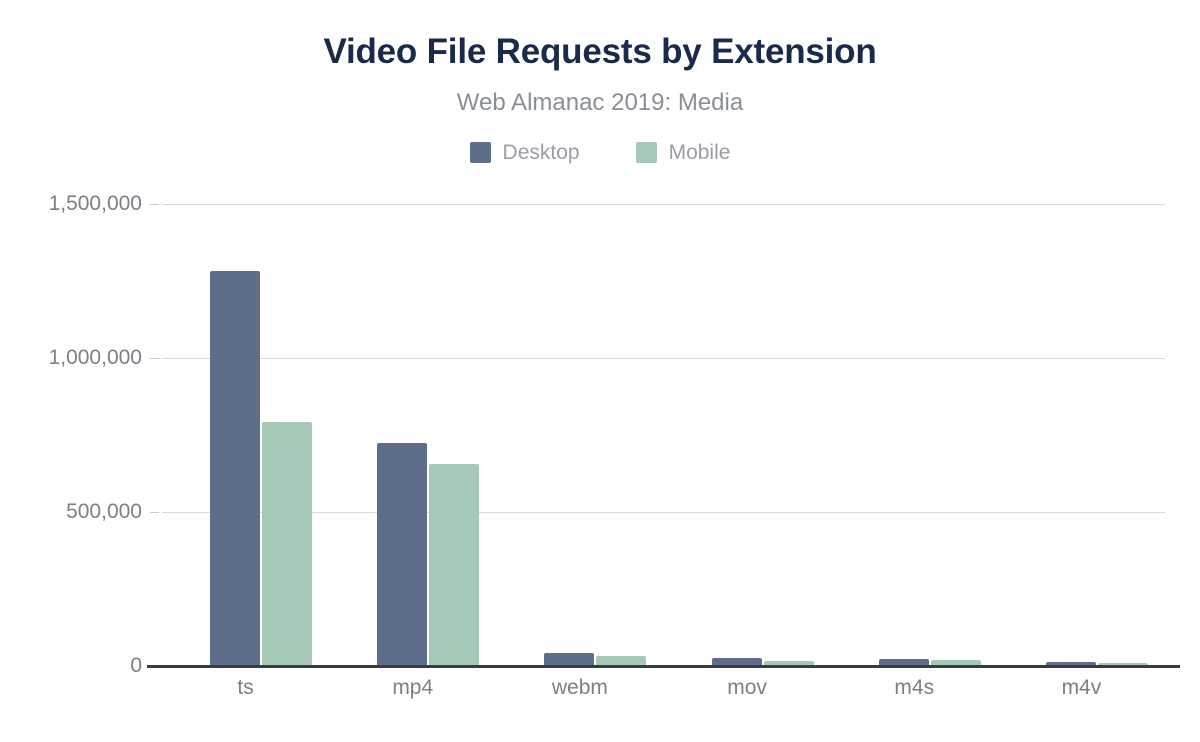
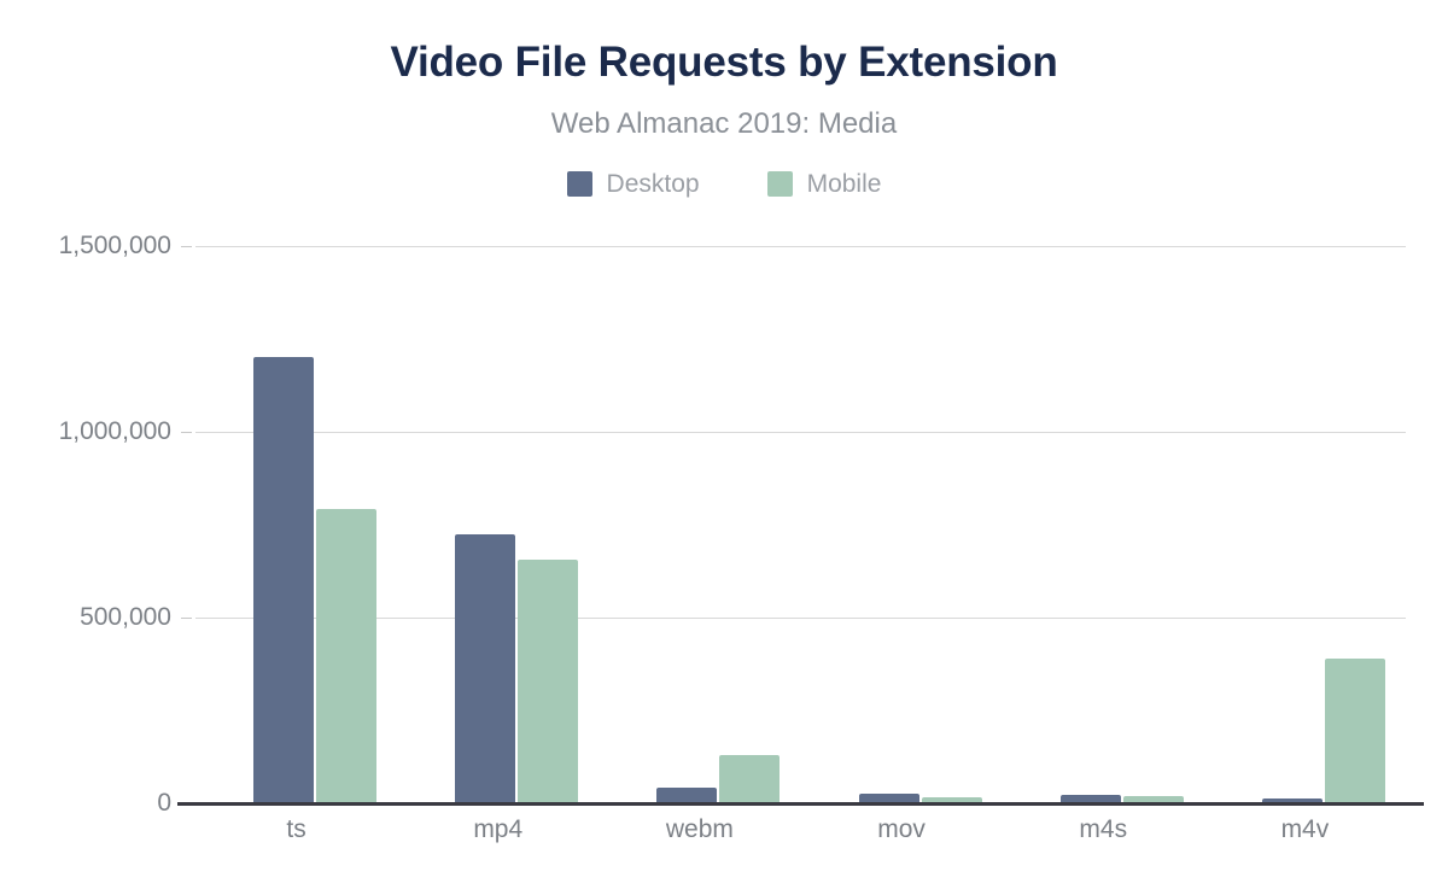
Desktop/ts: 1280000 -> 1200000
Mobile/webm: 30000 -> 130000
Mobile/m4v: 10000 -> 390000
